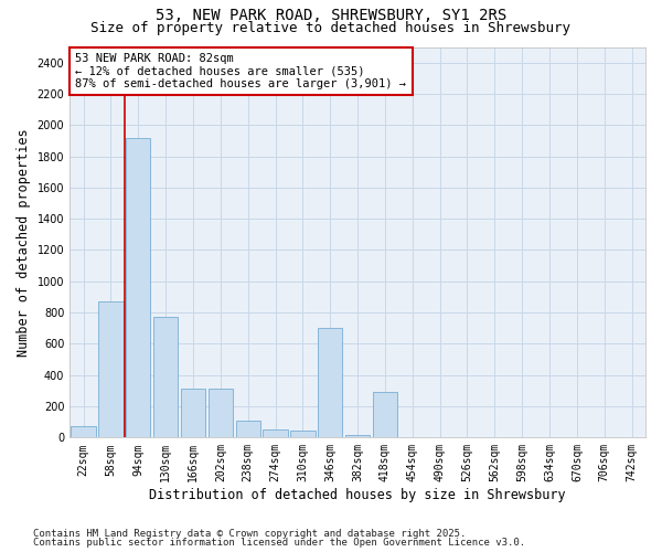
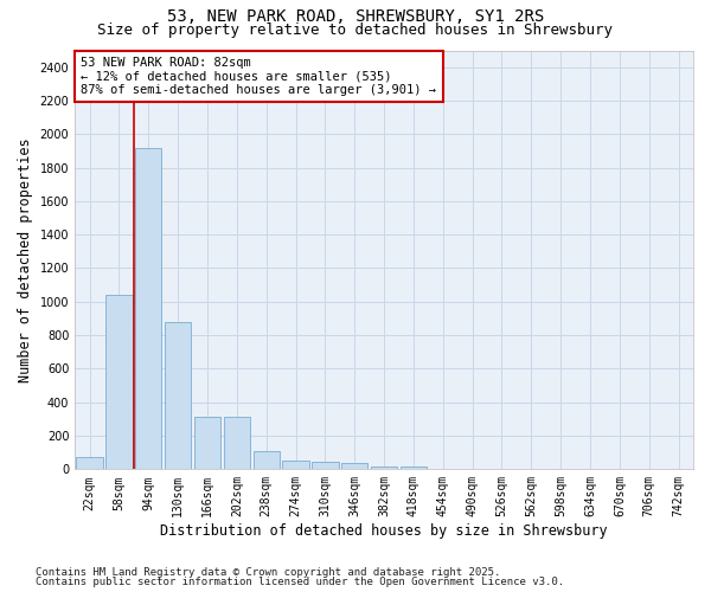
58sqm: 870 -> 1040
130sqm: 770 -> 880
346sqm: 700 -> 40
418sqm: 290 -> 20
